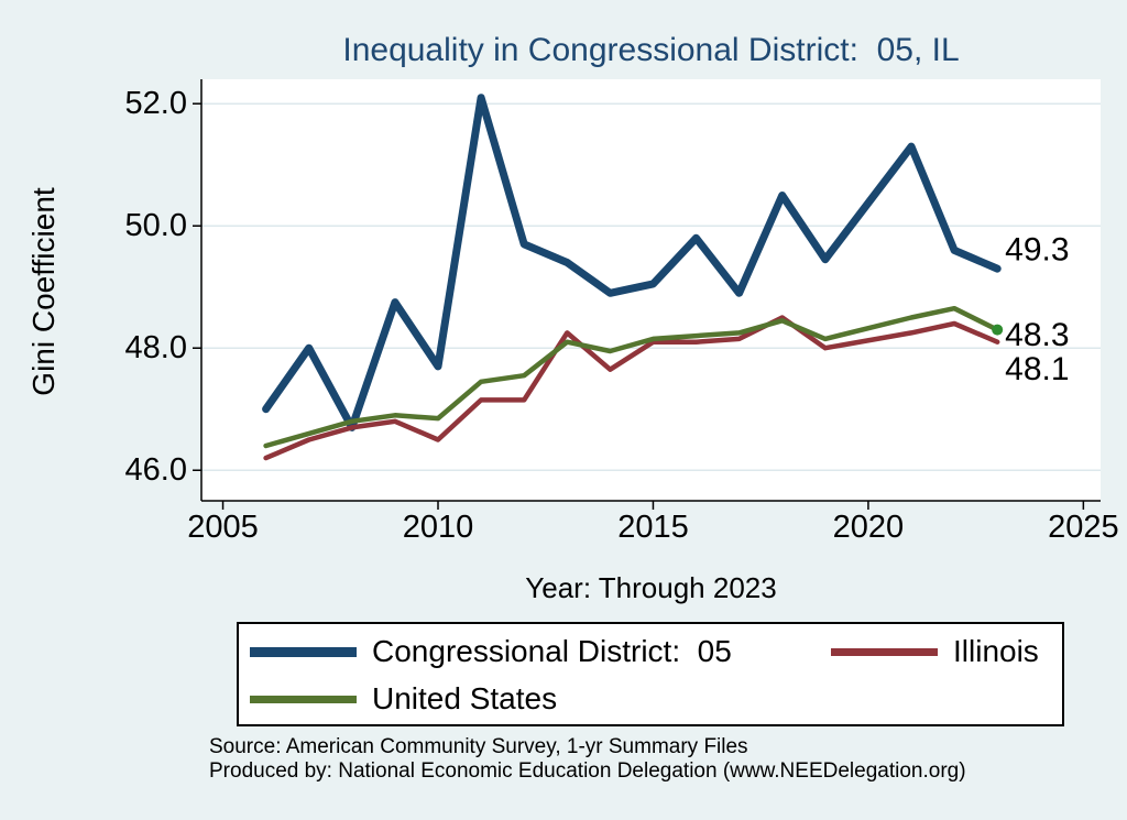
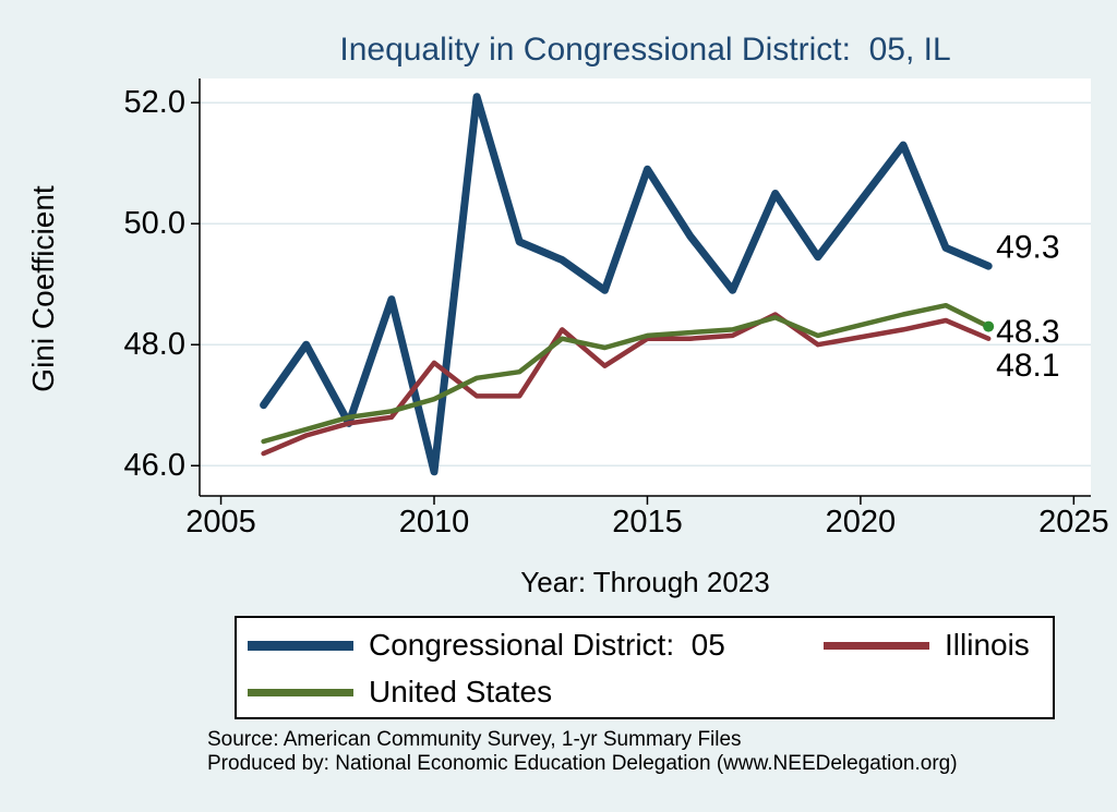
Congressional District: 05/2010: 47.7 -> 45.9
Illinois/2010: 46.5 -> 47.7
United States/2010: 46.9 -> 47.1
Congressional District: 05/2015: 49.0 -> 50.9
